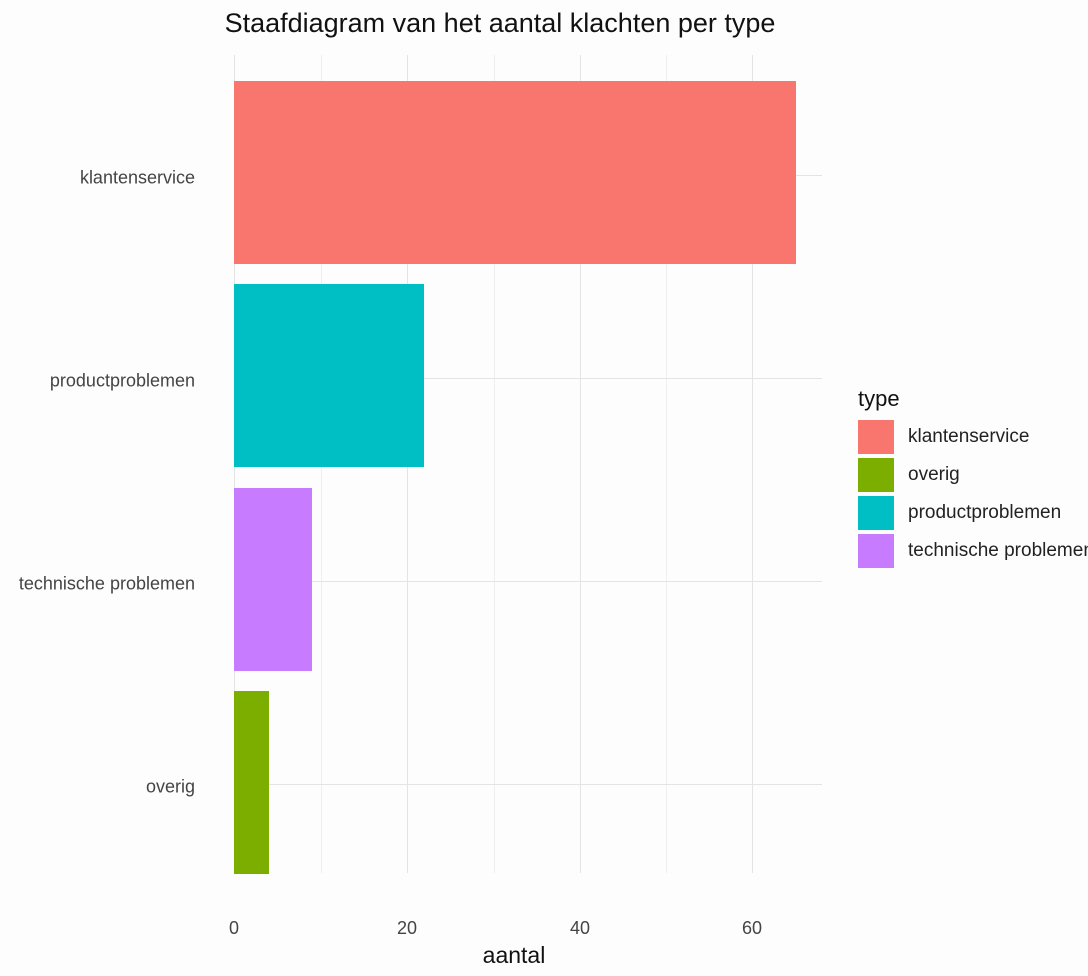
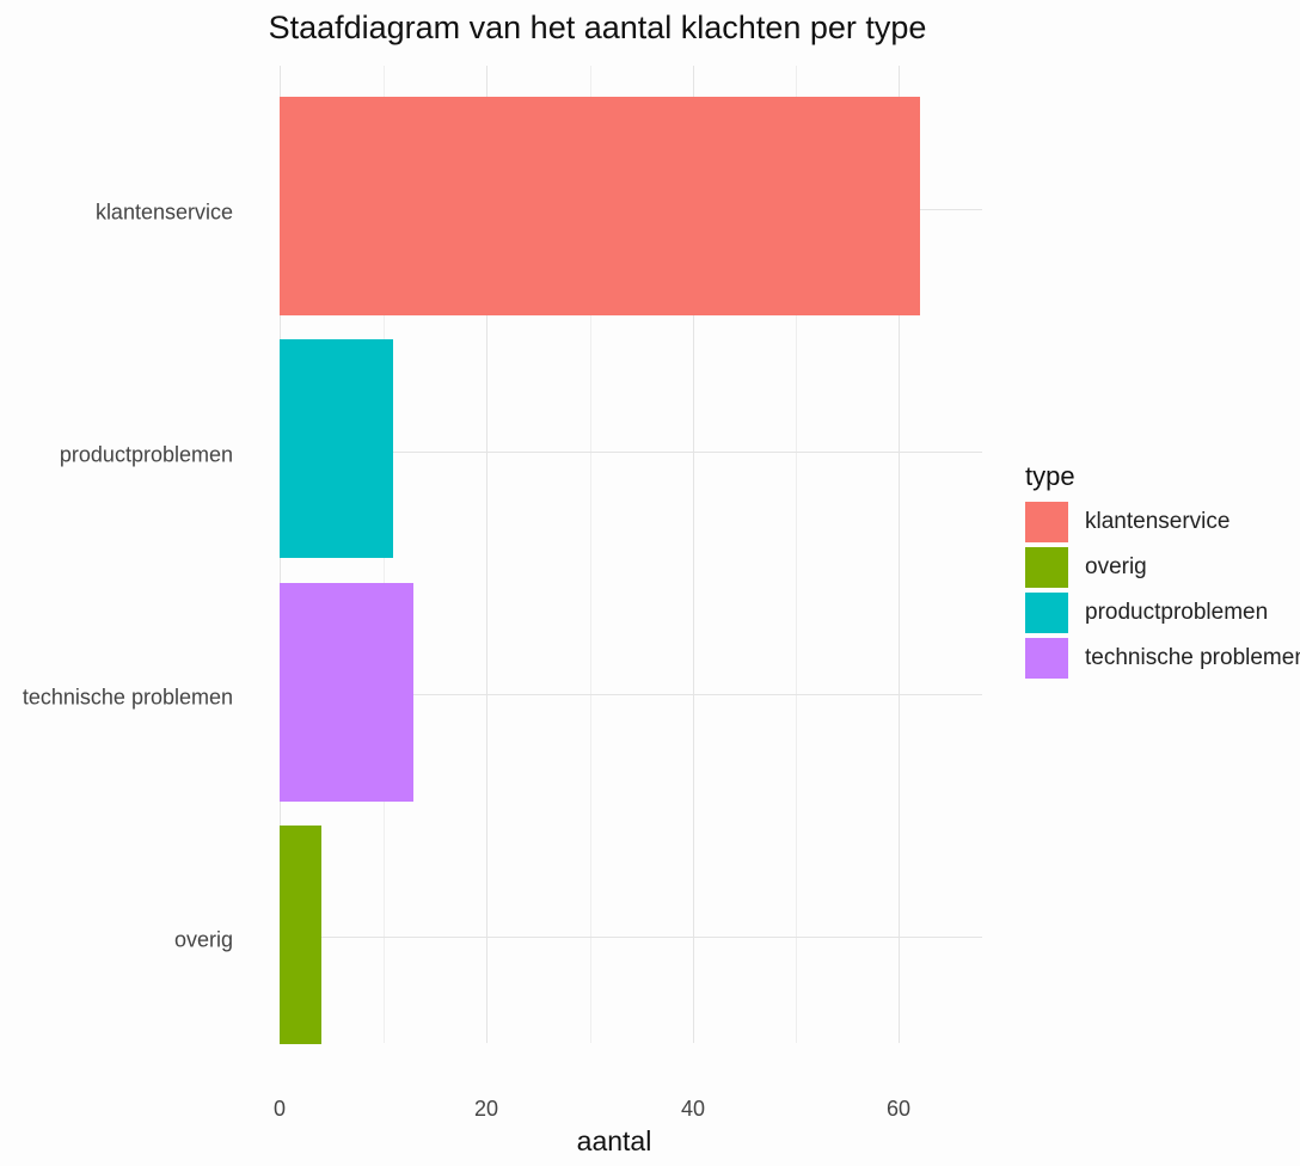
klantenservice: 65 -> 62
productproblemen: 22 -> 11
technische problemen: 9 -> 13
